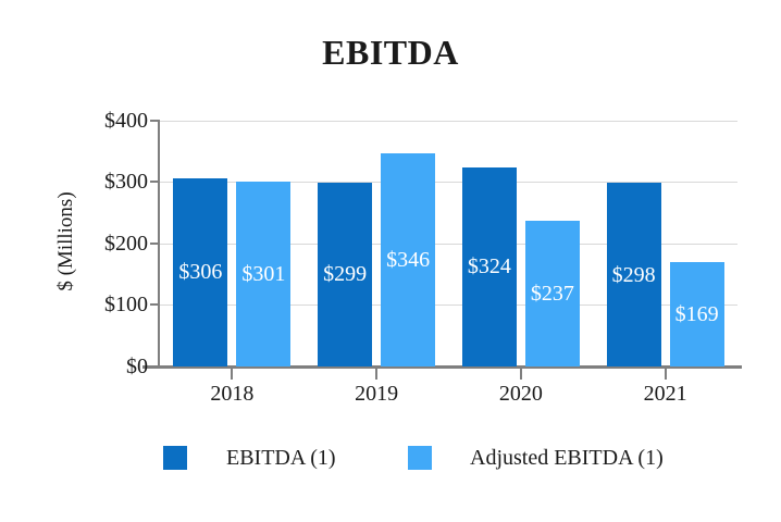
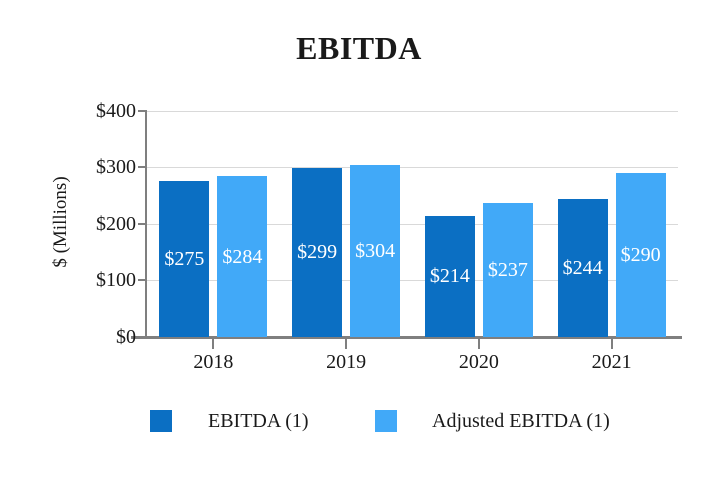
EBITDA (1)/2018: $306 -> $275
Adjusted EBITDA (1)/2018: $301 -> $284
Adjusted EBITDA (1)/2019: $346 -> $304
EBITDA (1)/2020: $324 -> $214
EBITDA (1)/2021: $298 -> $244
Adjusted EBITDA (1)/2021: $169 -> $290
